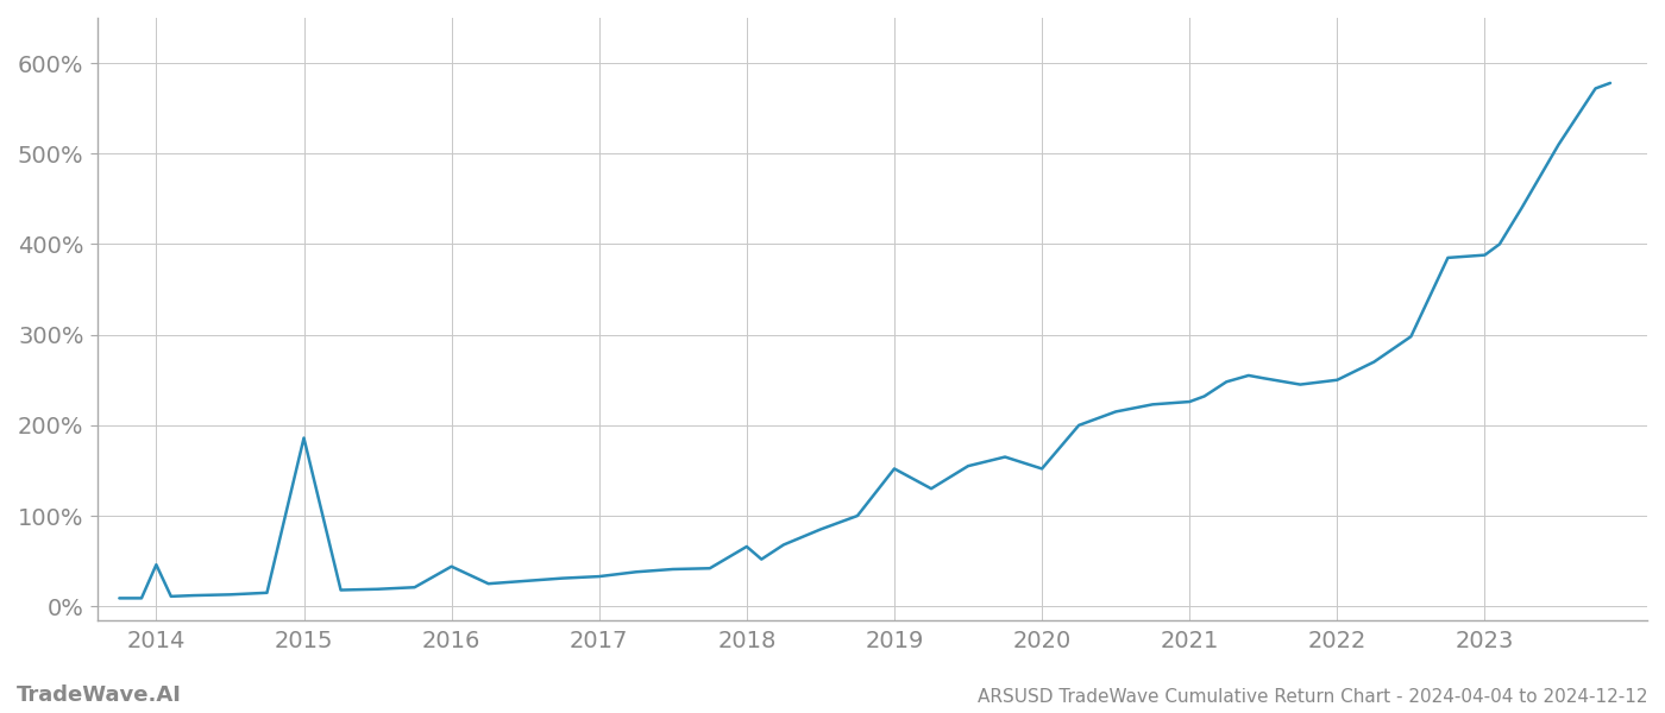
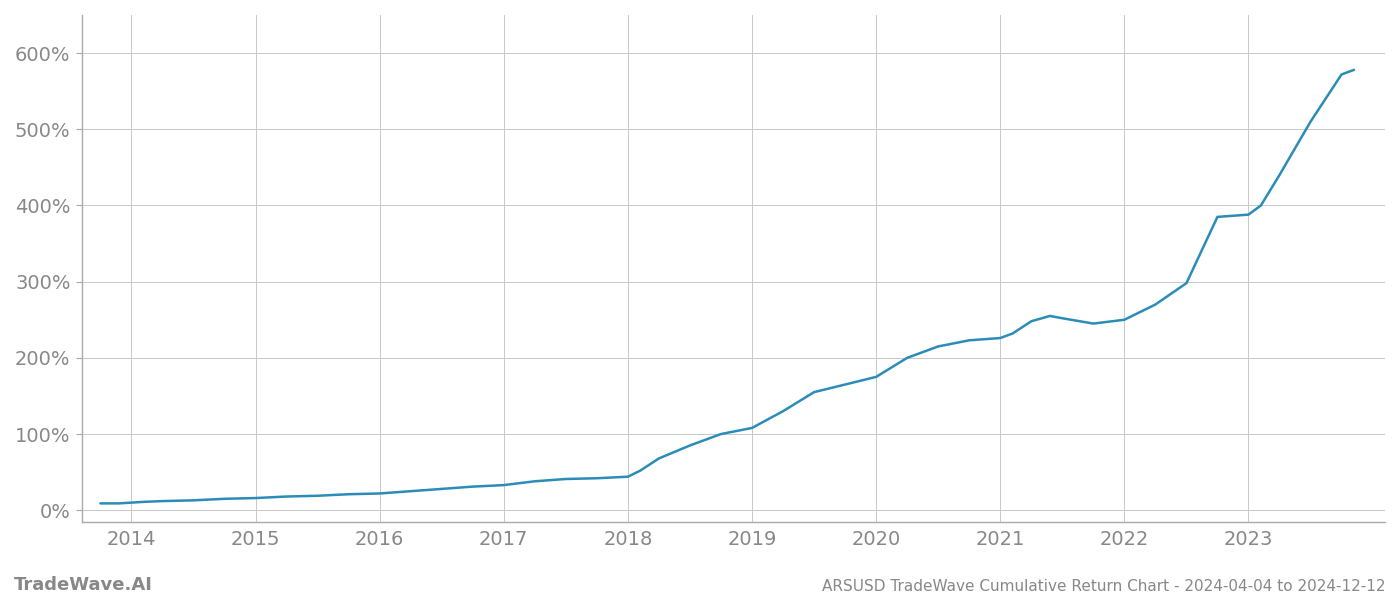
2014: 46% -> 10%
2015: 186% -> 16%
2016: 44% -> 22%
2018: 66% -> 44%
2019: 152% -> 108%
2020: 152% -> 175%
